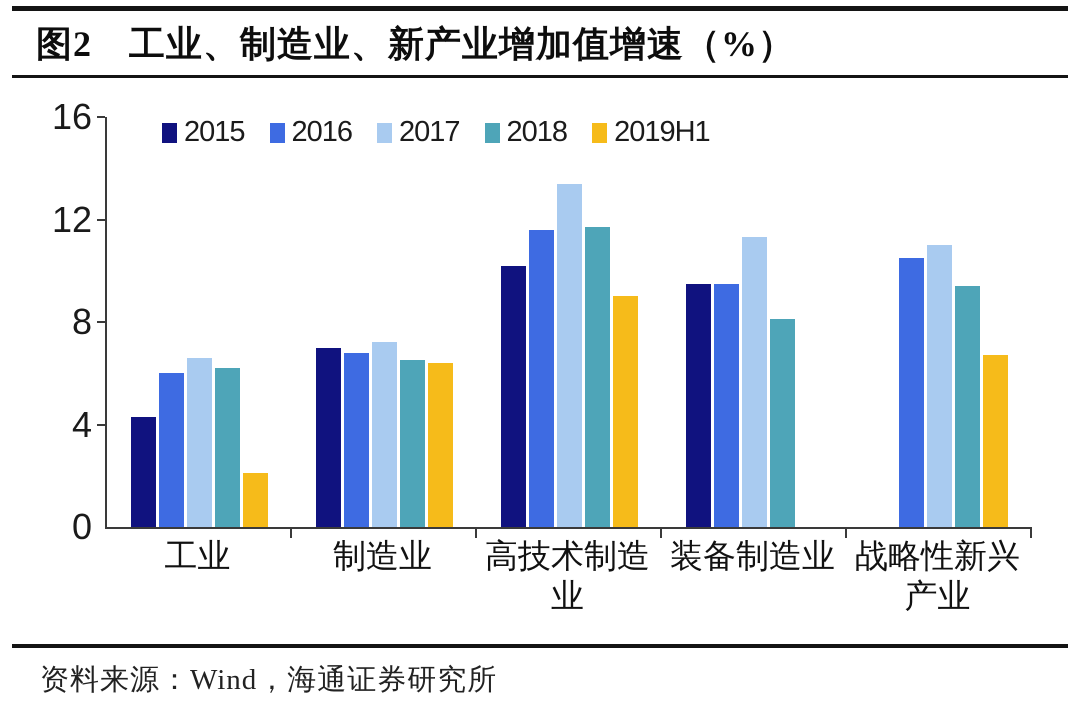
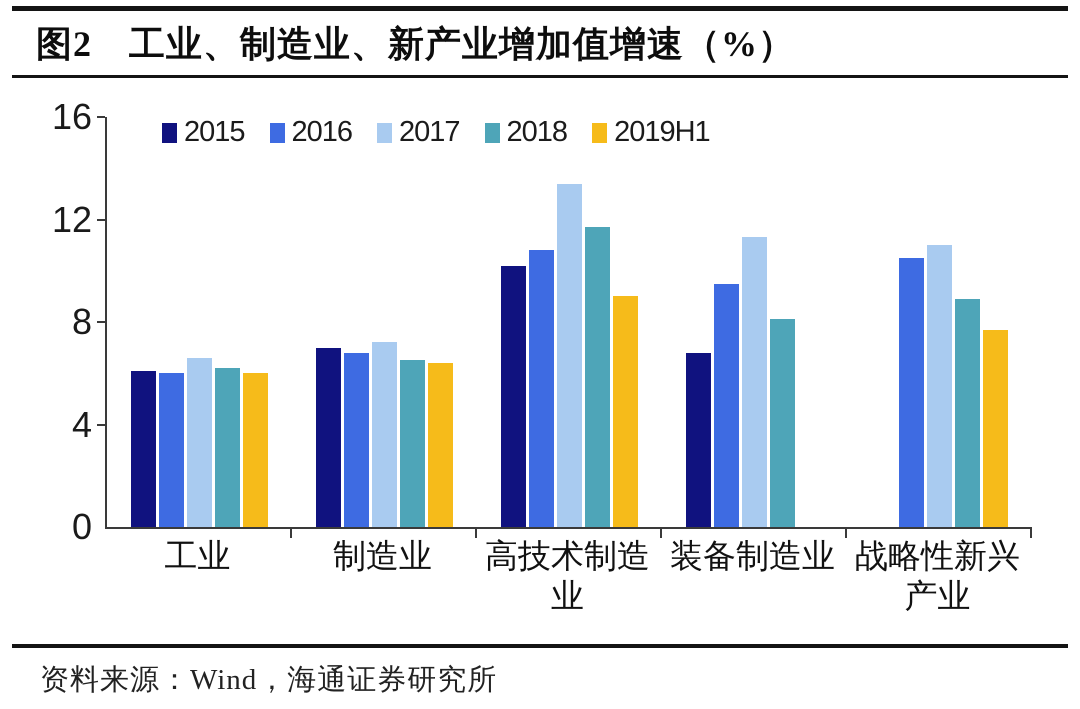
2015/工业: 4.3 -> 6.1
2019H1/工业: 2.1 -> 6.0
2016/高技术制造业: 11.6 -> 10.8
2015/装备制造业: 9.5 -> 6.8
2018/战略性新兴产业: 9.4 -> 8.9
2019H1/战略性新兴产业: 6.7 -> 7.7
